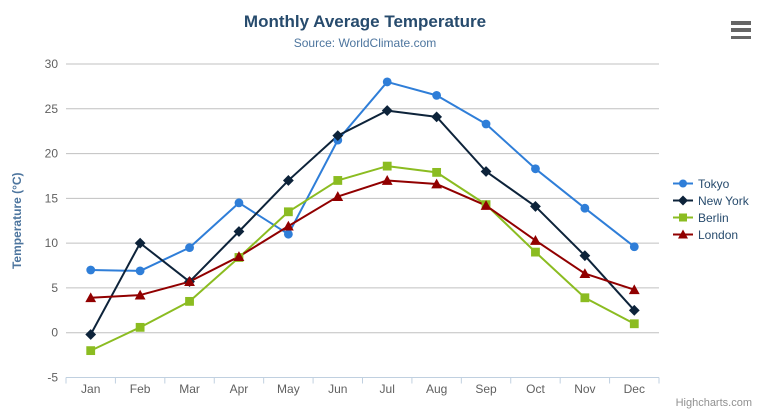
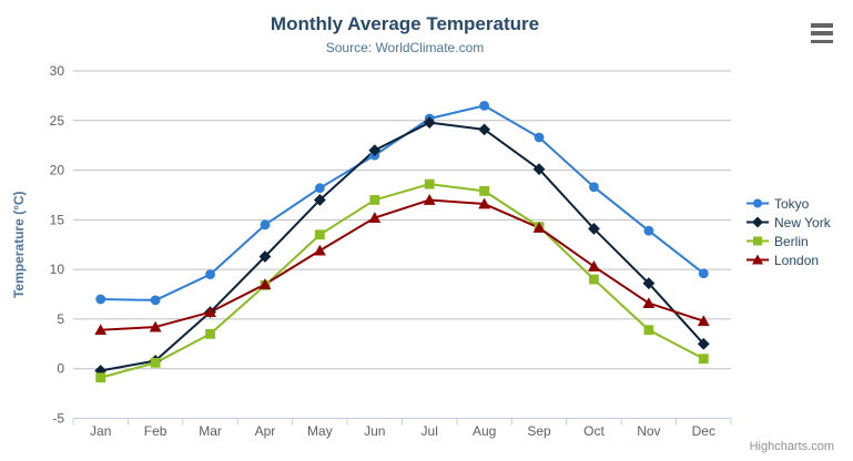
Berlin/Jan: -2 -> -1
New York/Feb: 10 -> 1
Tokyo/May: 11 -> 18
Tokyo/Jul: 28 -> 25
New York/Sep: 18 -> 20
